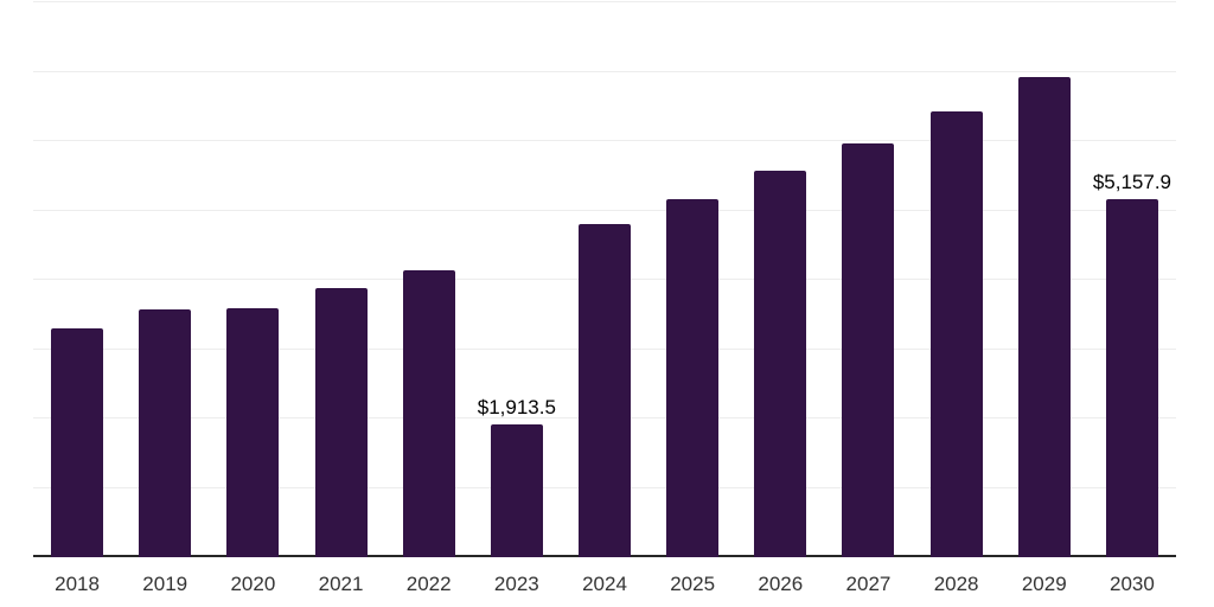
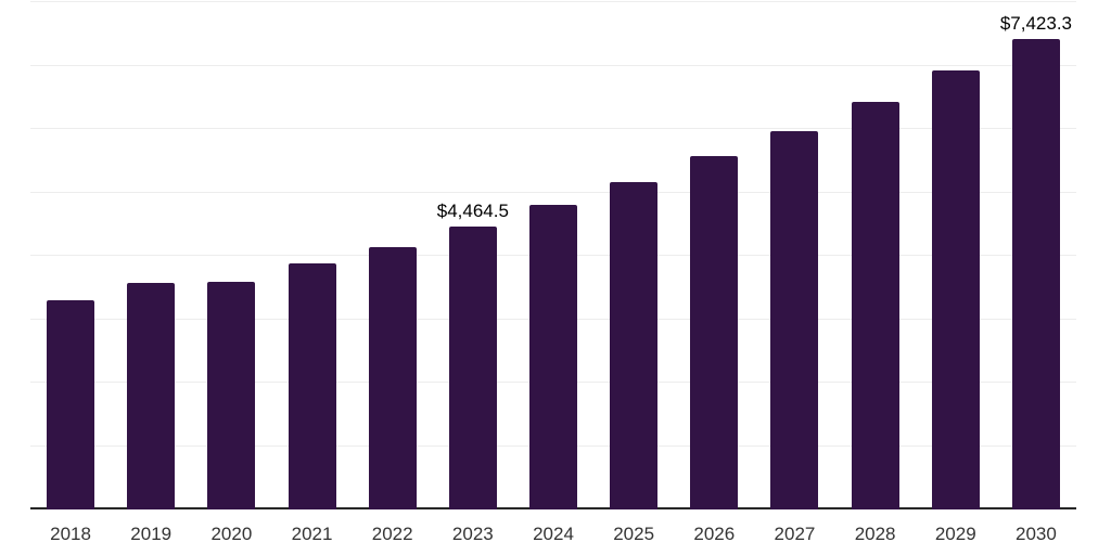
2023: $1,913.5 -> $4,464.5
2030: $5,157.9 -> $7,423.3
